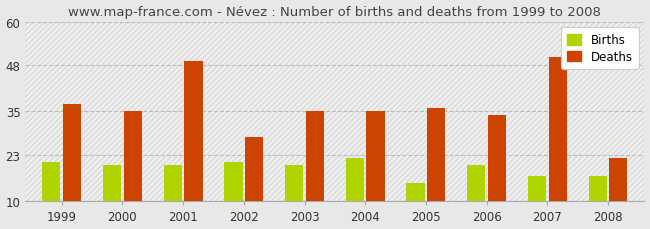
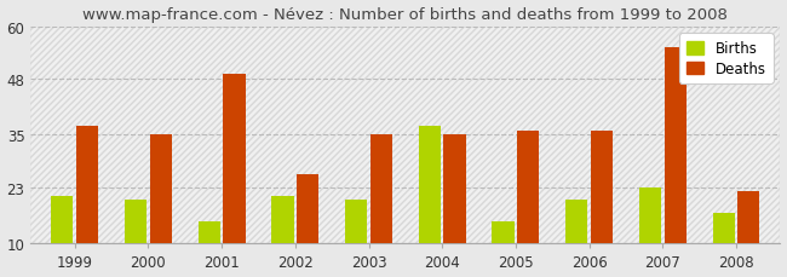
Births/2001: 20 -> 15
Deaths/2002: 28 -> 26
Births/2004: 22 -> 37
Deaths/2006: 34 -> 36
Births/2007: 17 -> 23
Deaths/2007: 50 -> 55
